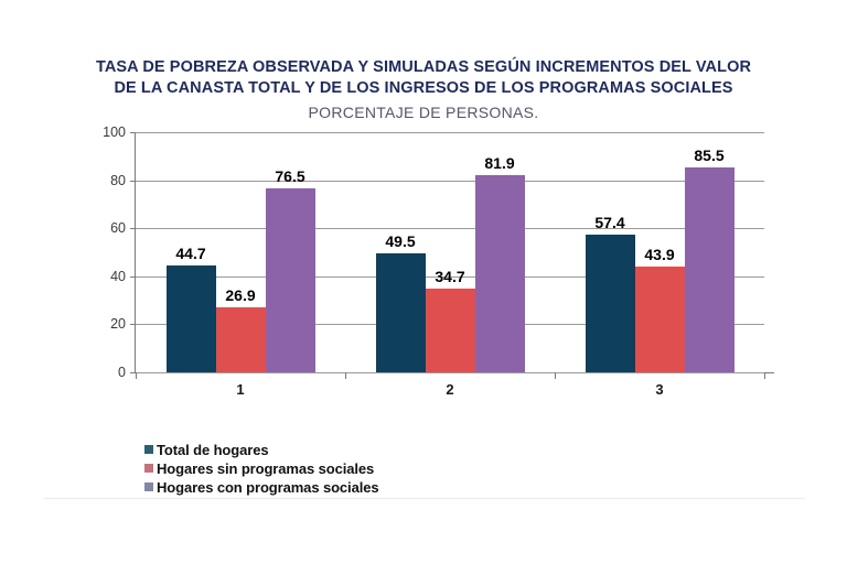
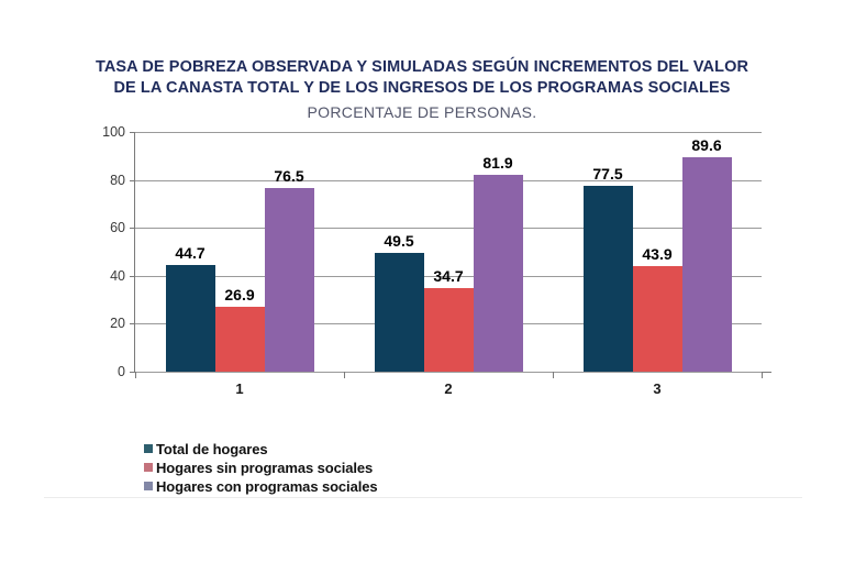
Total de hogares/3: 57.4 -> 77.5
Hogares con programas sociales/3: 85.5 -> 89.6
